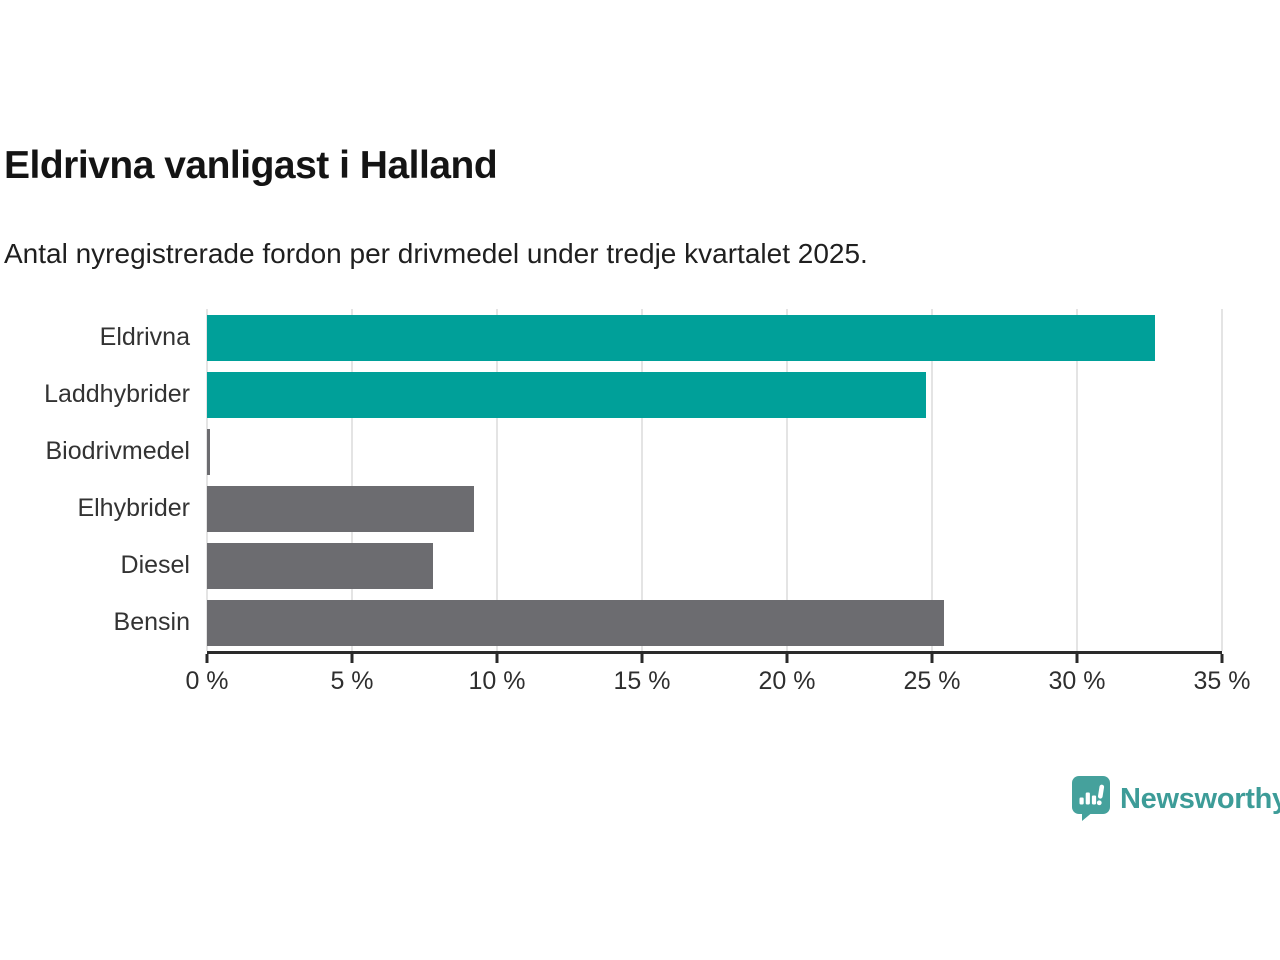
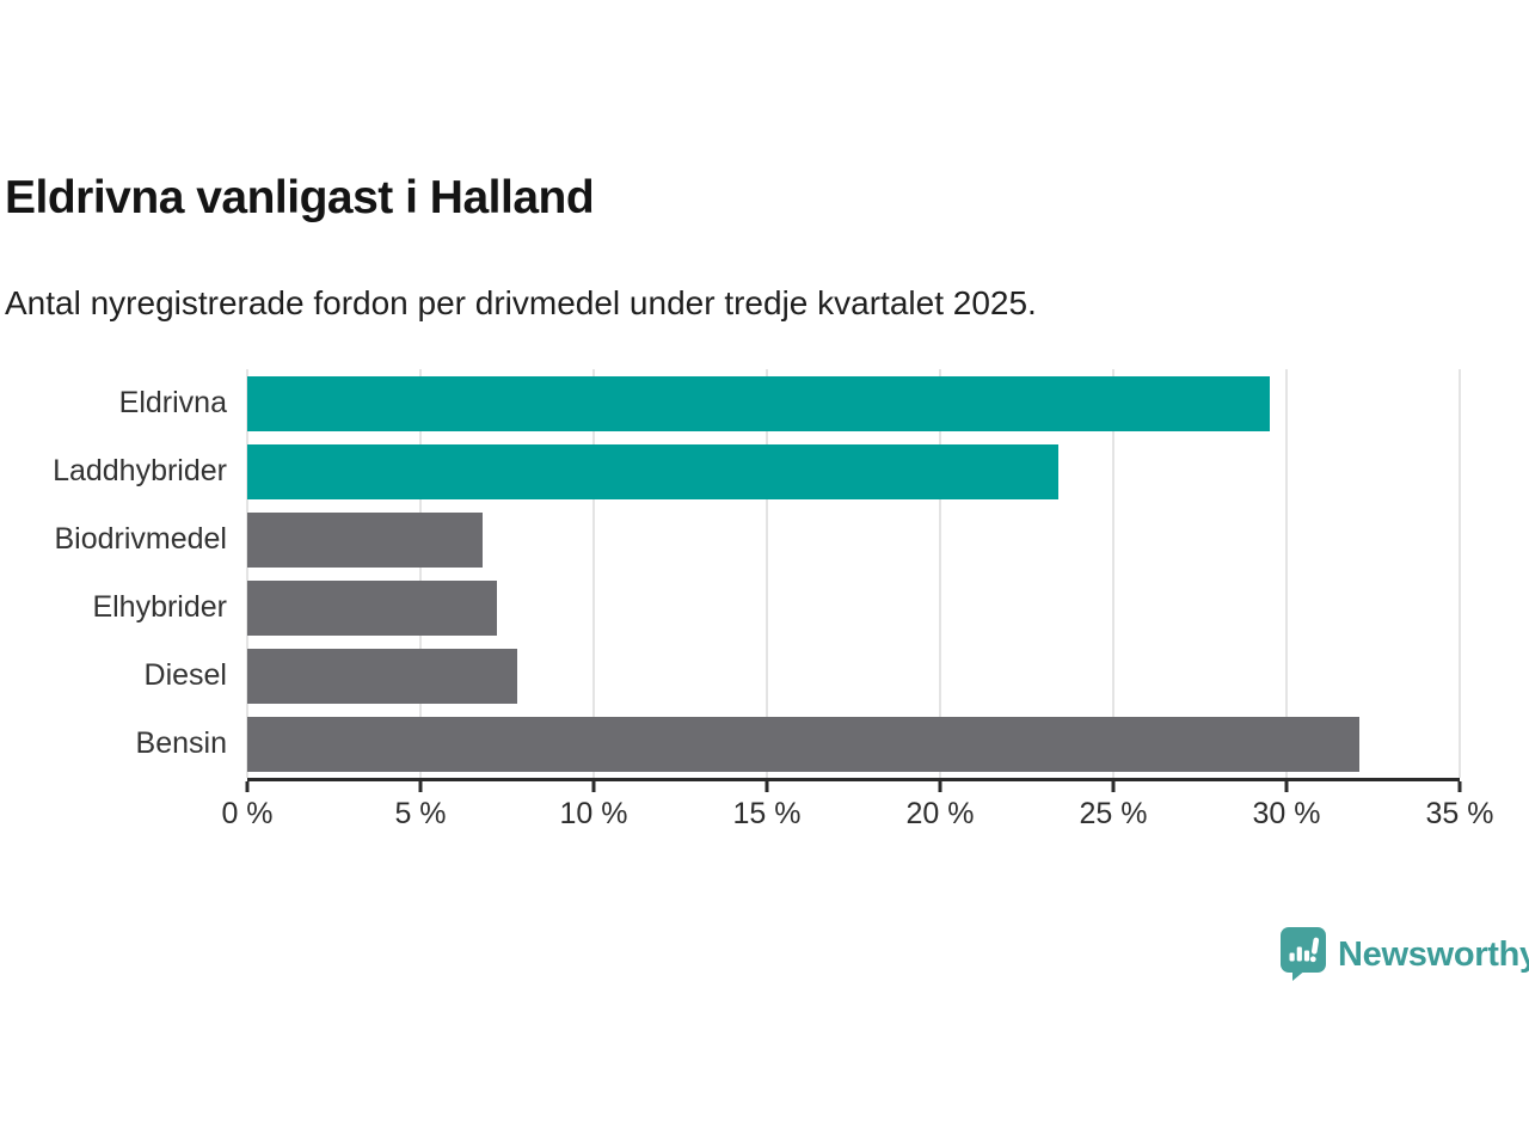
Eldrivna: 32.7% -> 29.5%
Laddhybrider: 24.8% -> 23.4%
Biodrivmedel: 0.1% -> 6.8%
Elhybrider: 9.2% -> 7.2%
Bensin: 25.4% -> 32.1%
